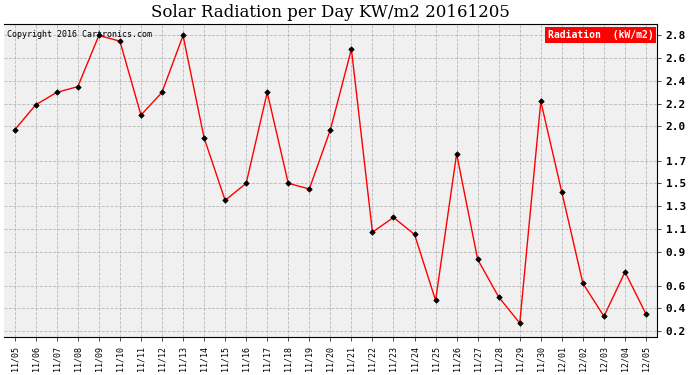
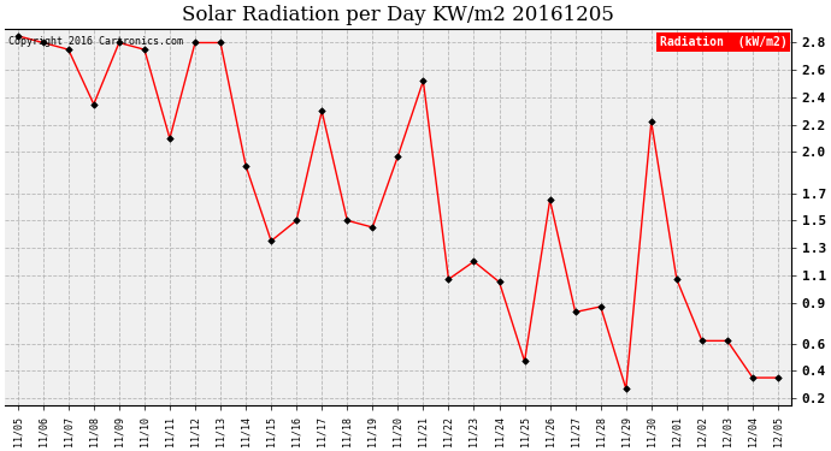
11/05: 1.97 -> 2.85
11/06: 2.19 -> 2.80
11/07: 2.30 -> 2.75
11/12: 2.30 -> 2.80
11/21: 2.68 -> 2.52
11/26: 1.76 -> 1.65
11/28: 0.50 -> 0.87
12/01: 1.42 -> 1.07
12/03: 0.33 -> 0.62
12/04: 0.72 -> 0.35
